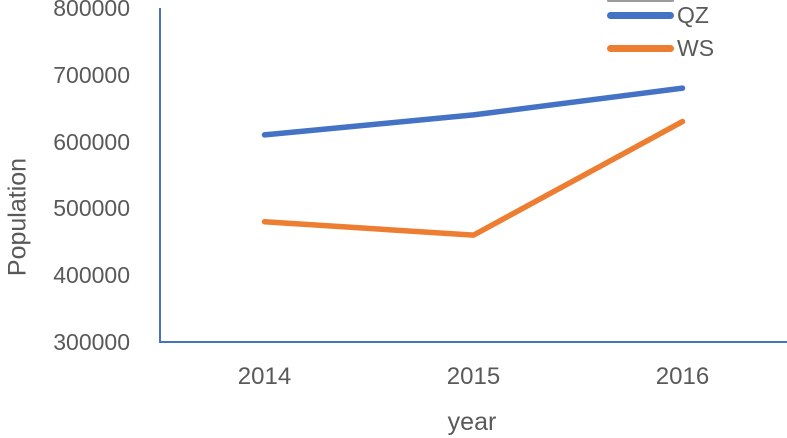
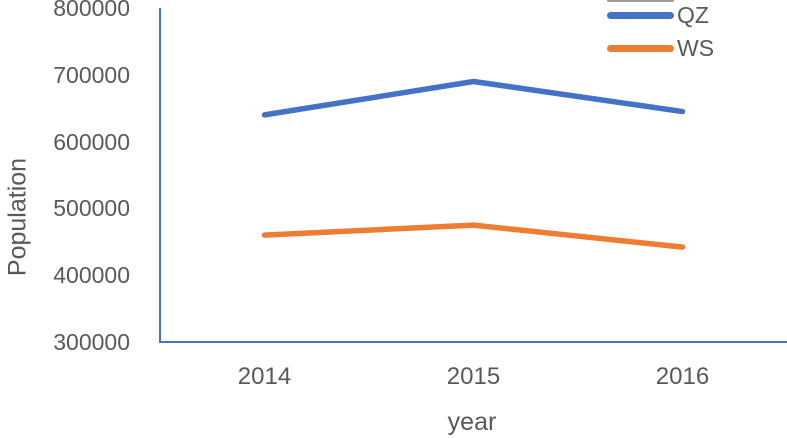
QZ/2014: 610000 -> 640000
WS/2014: 480000 -> 460000
QZ/2015: 640000 -> 690000
WS/2015: 460000 -> 480000
QZ/2016: 680000 -> 640000
WS/2016: 630000 -> 440000
